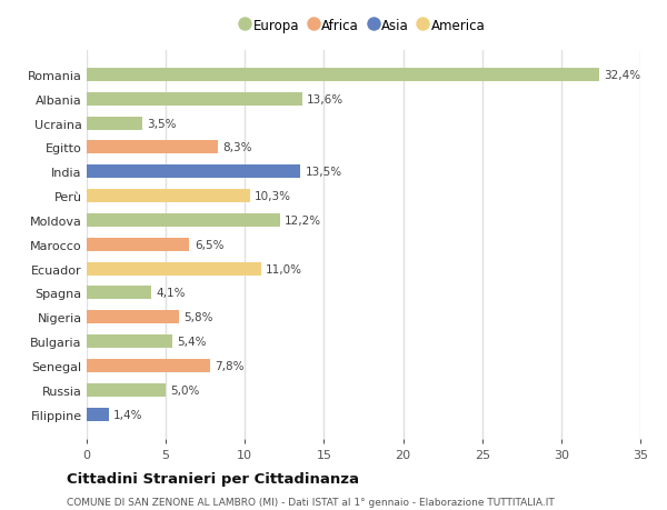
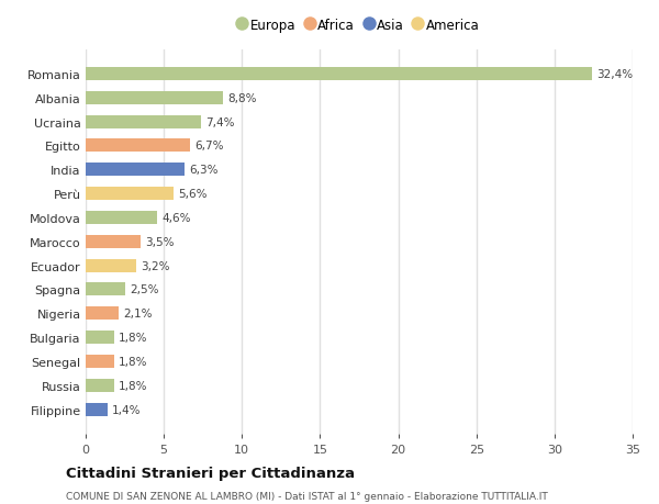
Albania: 13,6% -> 8,8%
Ucraina: 3,5% -> 7,4%
Egitto: 8,3% -> 6,7%
India: 13,5% -> 6,3%
Perù: 10,3% -> 5,6%
Moldova: 12,2% -> 4,6%
Marocco: 6,5% -> 3,5%
Ecuador: 11,0% -> 3,2%
Spagna: 4,1% -> 2,5%
Nigeria: 5,8% -> 2,1%
Bulgaria: 5,4% -> 1,8%
Senegal: 7,8% -> 1,8%
Russia: 5,0% -> 1,8%
